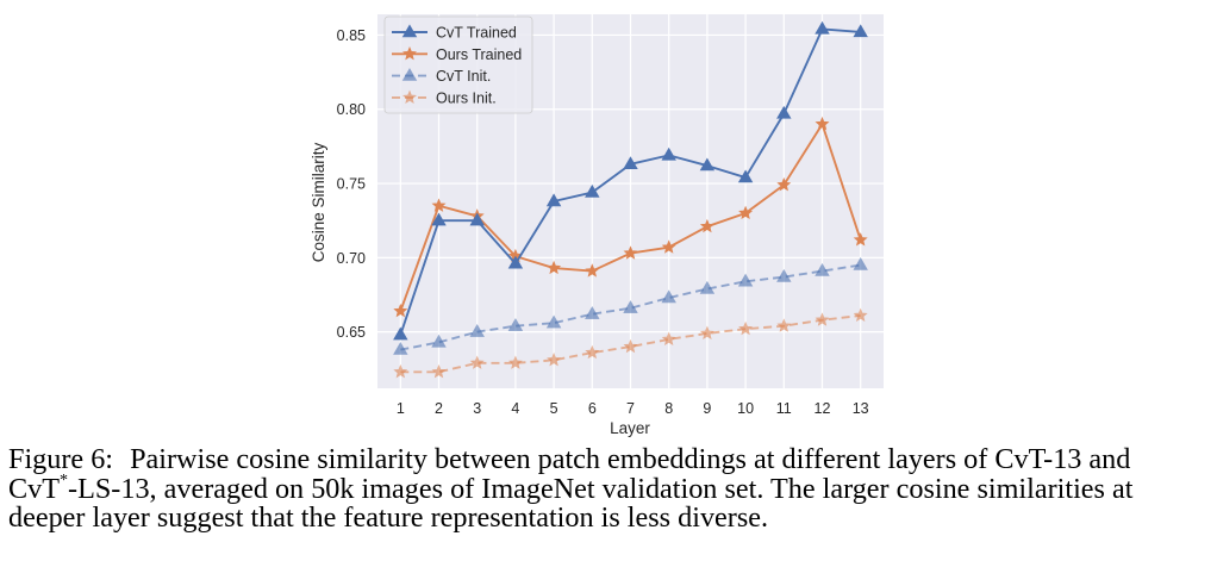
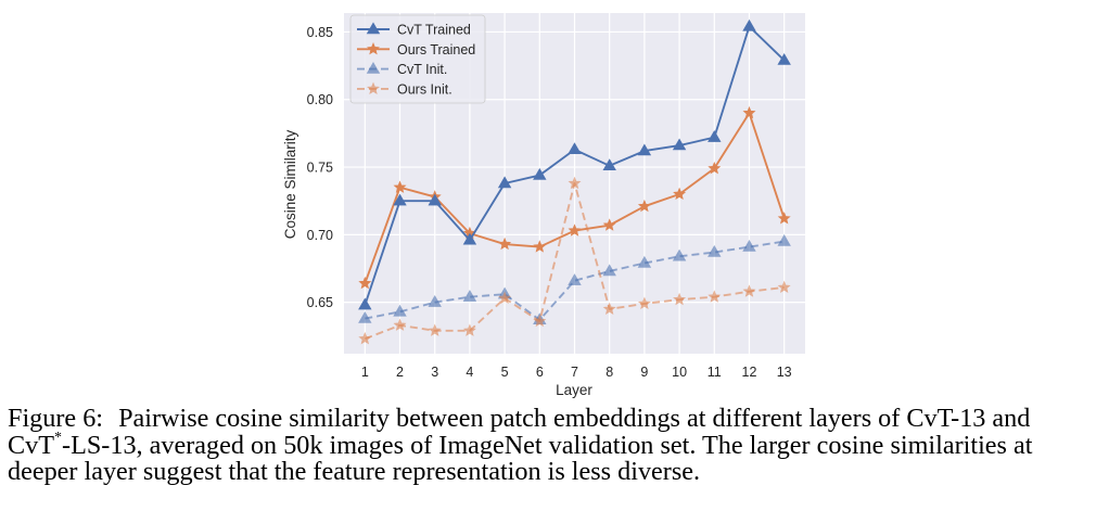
Ours Init./2: 0.623 -> 0.633
Ours Init./5: 0.631 -> 0.653
CvT Init./6: 0.662 -> 0.637
Ours Init./7: 0.640 -> 0.738
CvT Trained/8: 0.769 -> 0.751
CvT Trained/10: 0.754 -> 0.766
CvT Trained/11: 0.797 -> 0.772
CvT Trained/13: 0.852 -> 0.829
